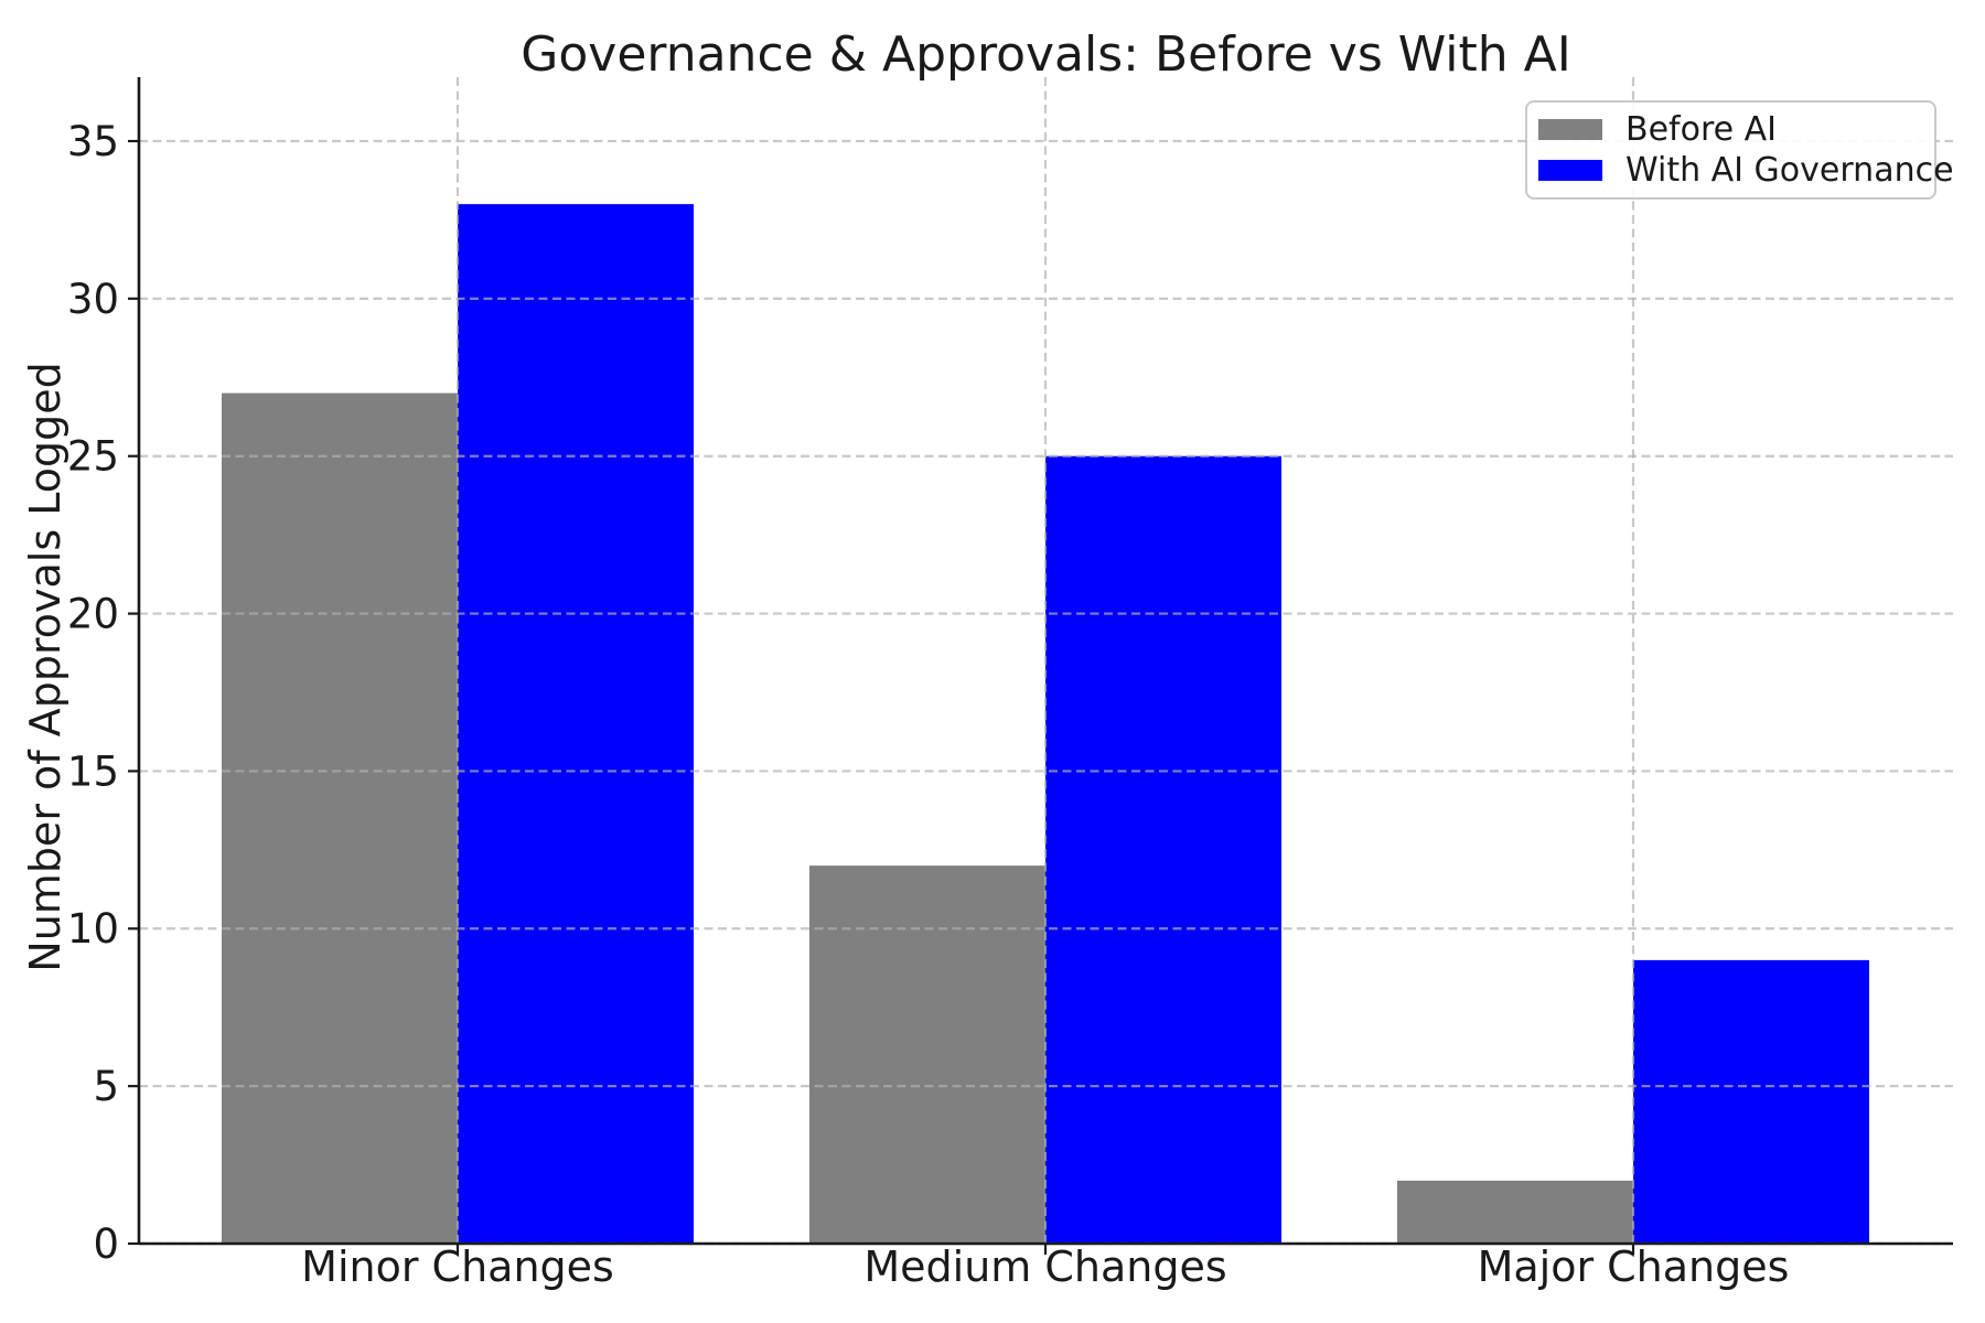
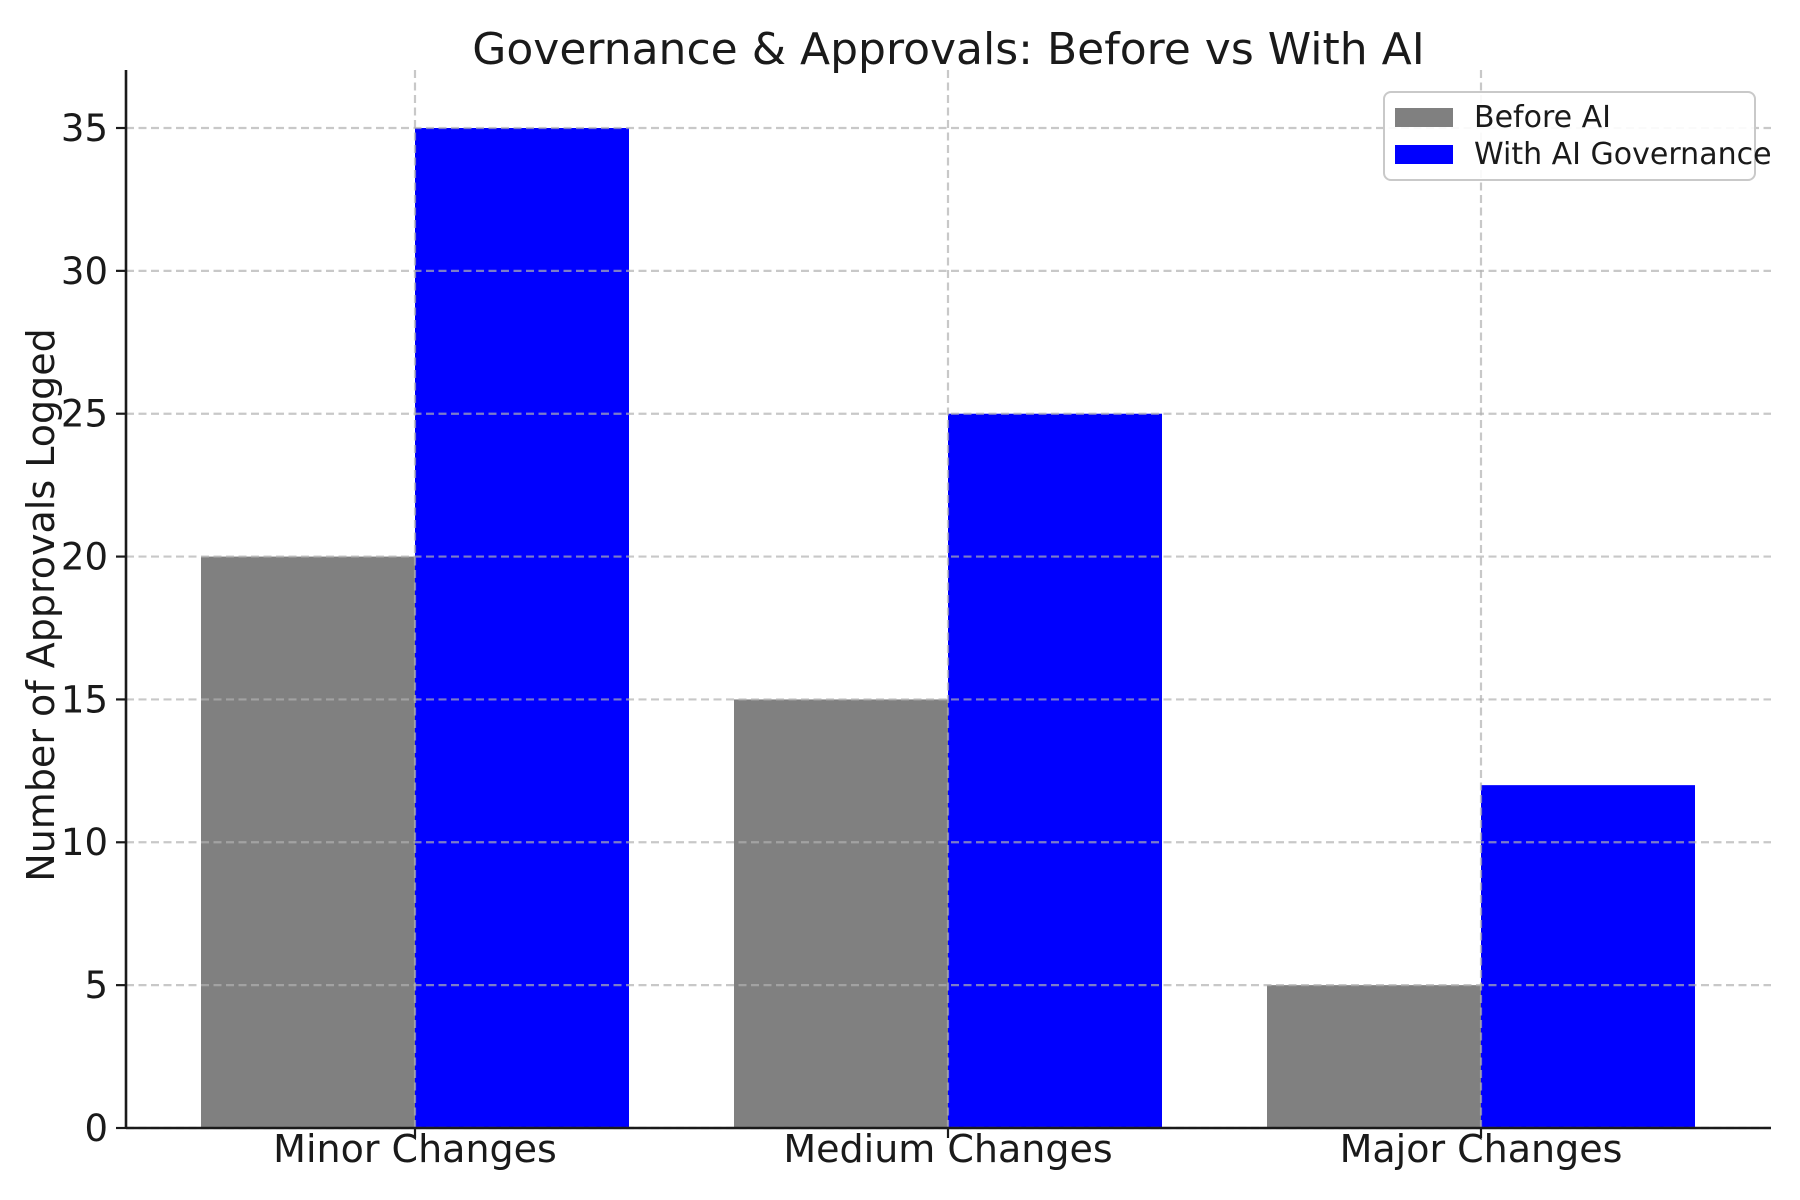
Before AI/Minor Changes: 27 -> 20
With AI Governance/Minor Changes: 33 -> 35
Before AI/Medium Changes: 12 -> 15
Before AI/Major Changes: 2 -> 5
With AI Governance/Major Changes: 9 -> 12
